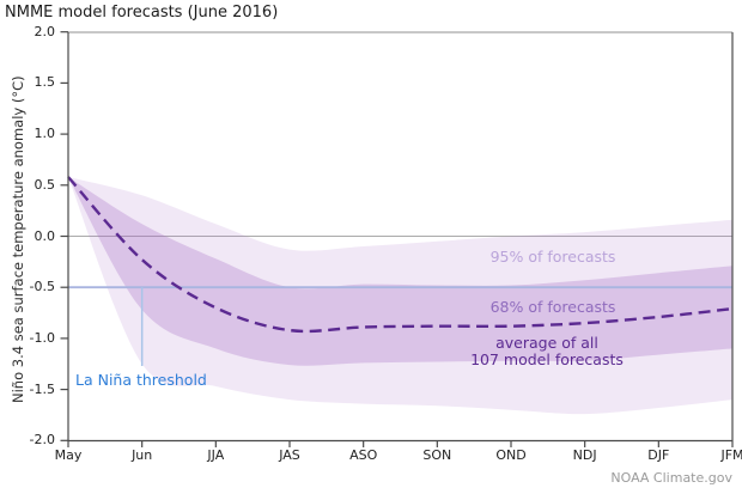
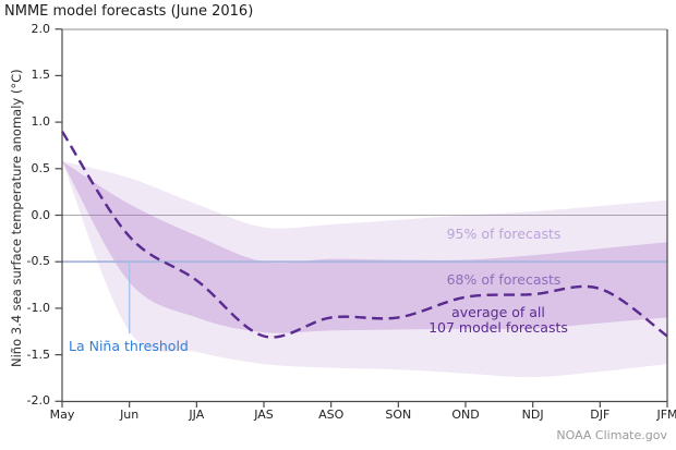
average of all 107 model forecasts/May: 0.6 -> 0.9
average of all 107 model forecasts/JAS: -0.9 -> -1.3
average of all 107 model forecasts/ASO: -0.9 -> -1.1
average of all 107 model forecasts/SON: -0.9 -> -1.1
average of all 107 model forecasts/JFM: -0.7 -> -1.3
